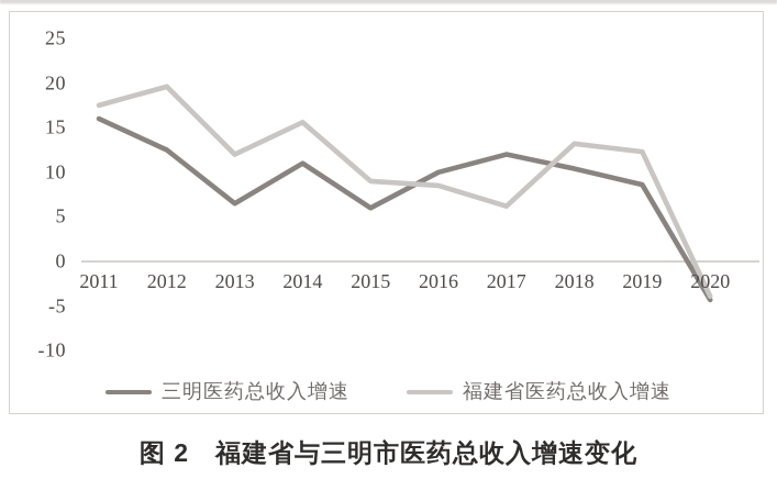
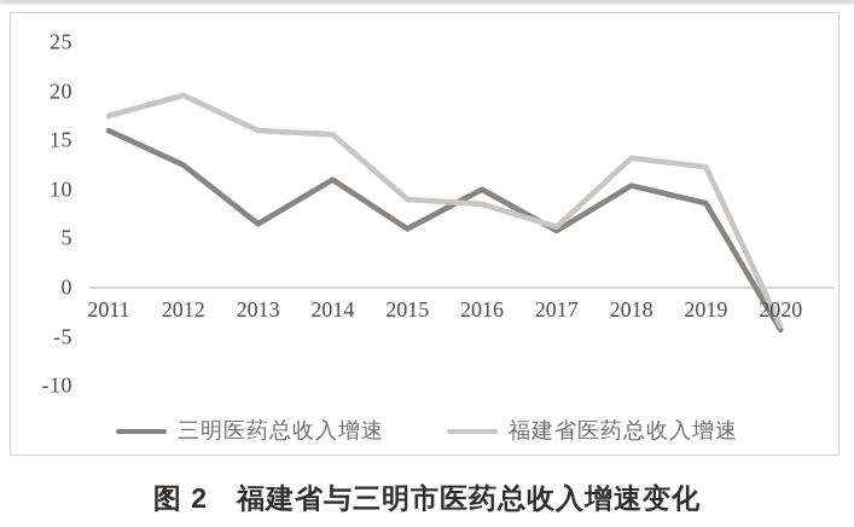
福建省医药总收入增速/2013: 12 -> 16
三明医药总收入增速/2017: 12 -> 6
